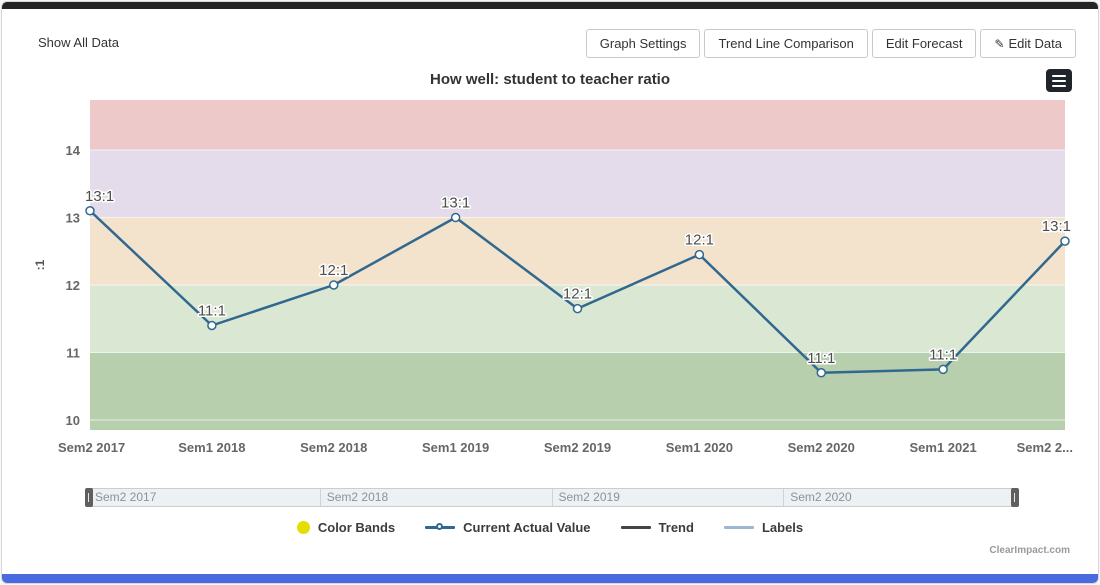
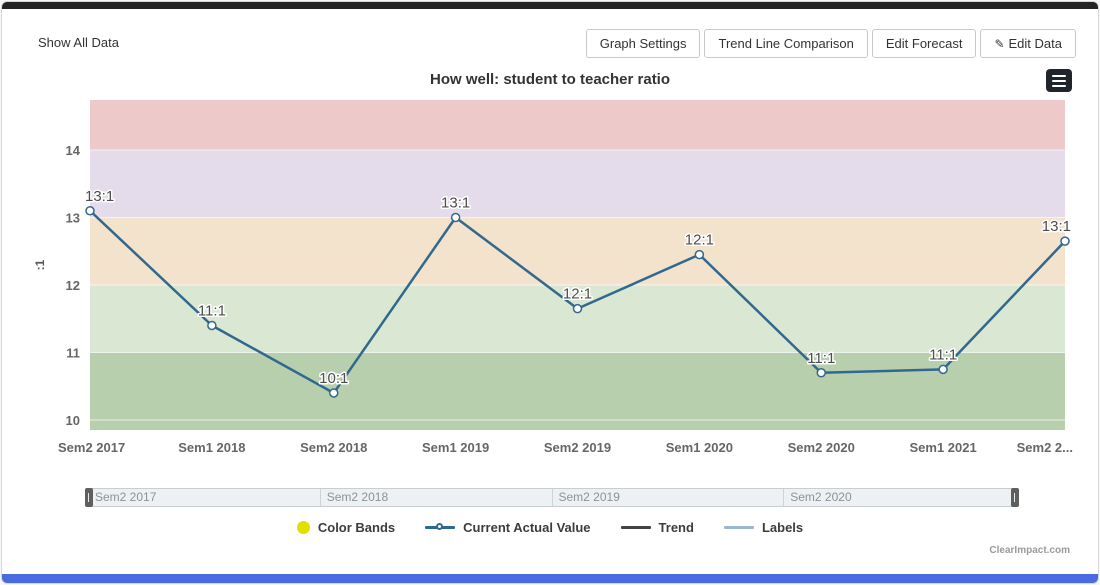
Sem2 2018: 12 -> 10
